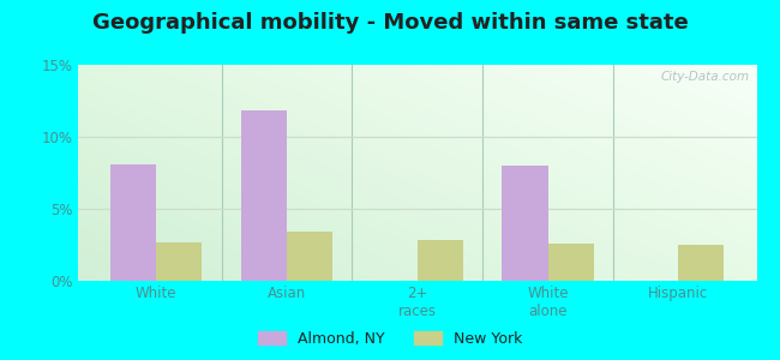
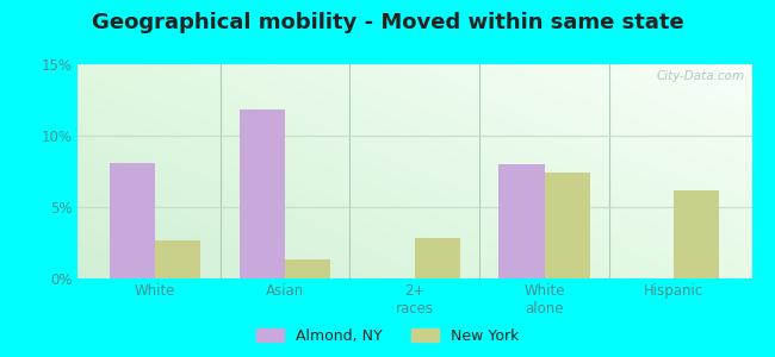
New York/Asian: 3.4% -> 1.3%
New York/White alone: 2.6% -> 7.4%
New York/Hispanic: 2.5% -> 6.2%
